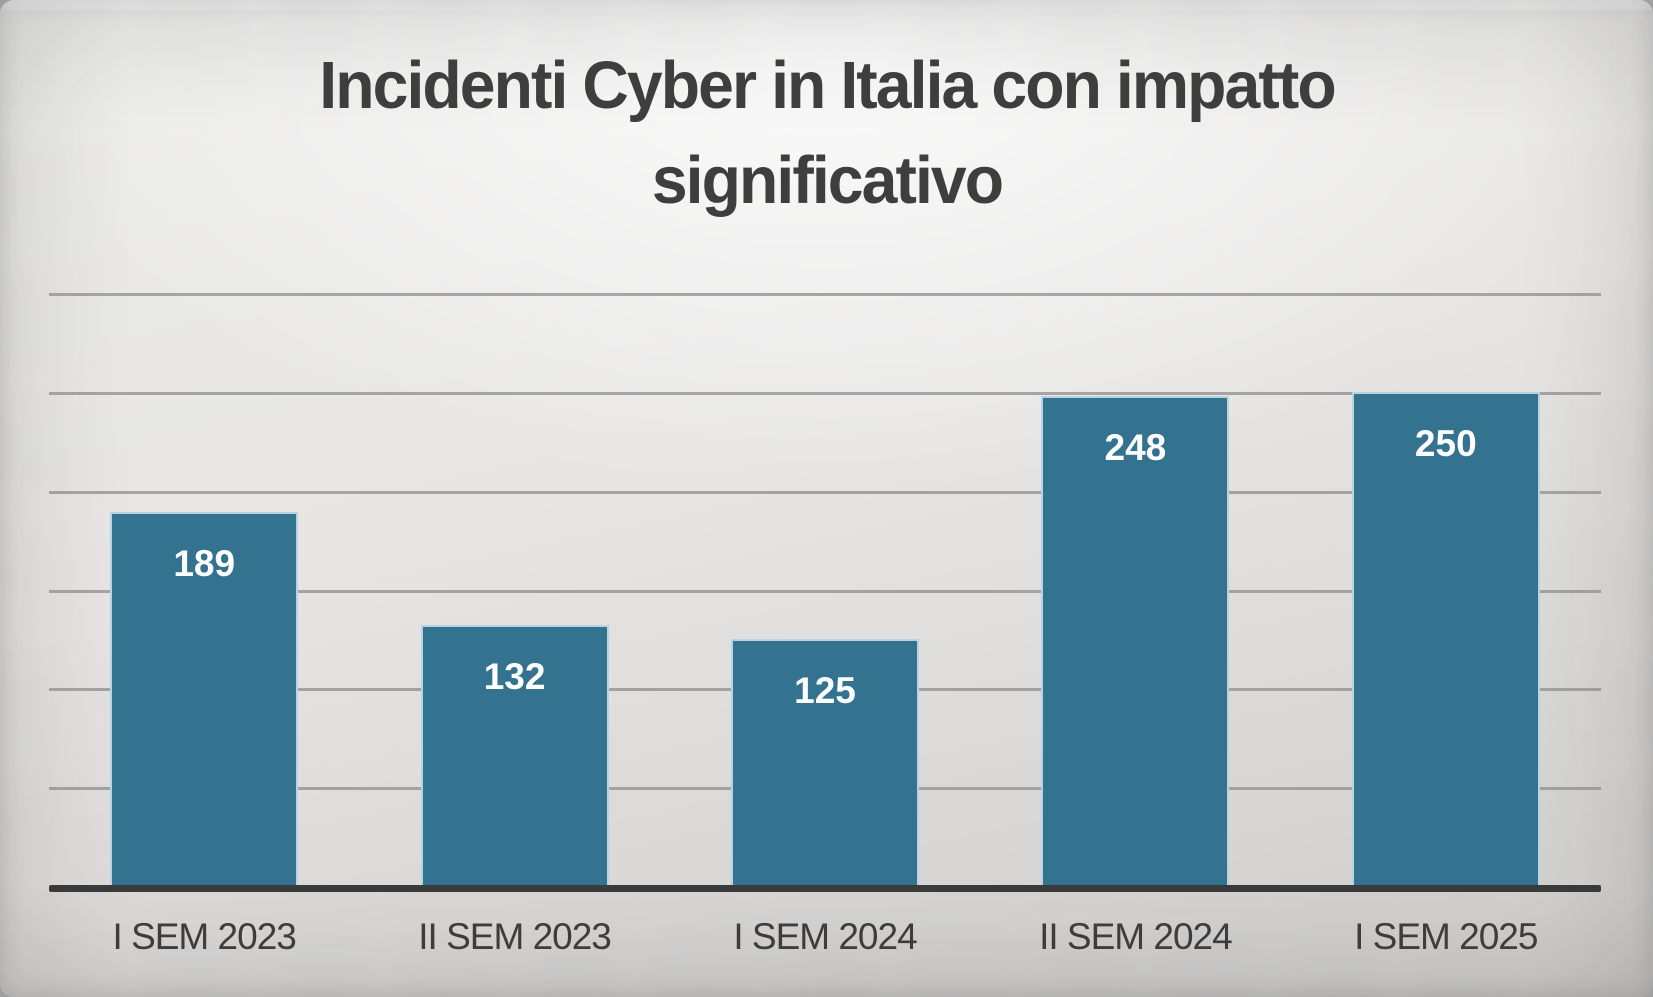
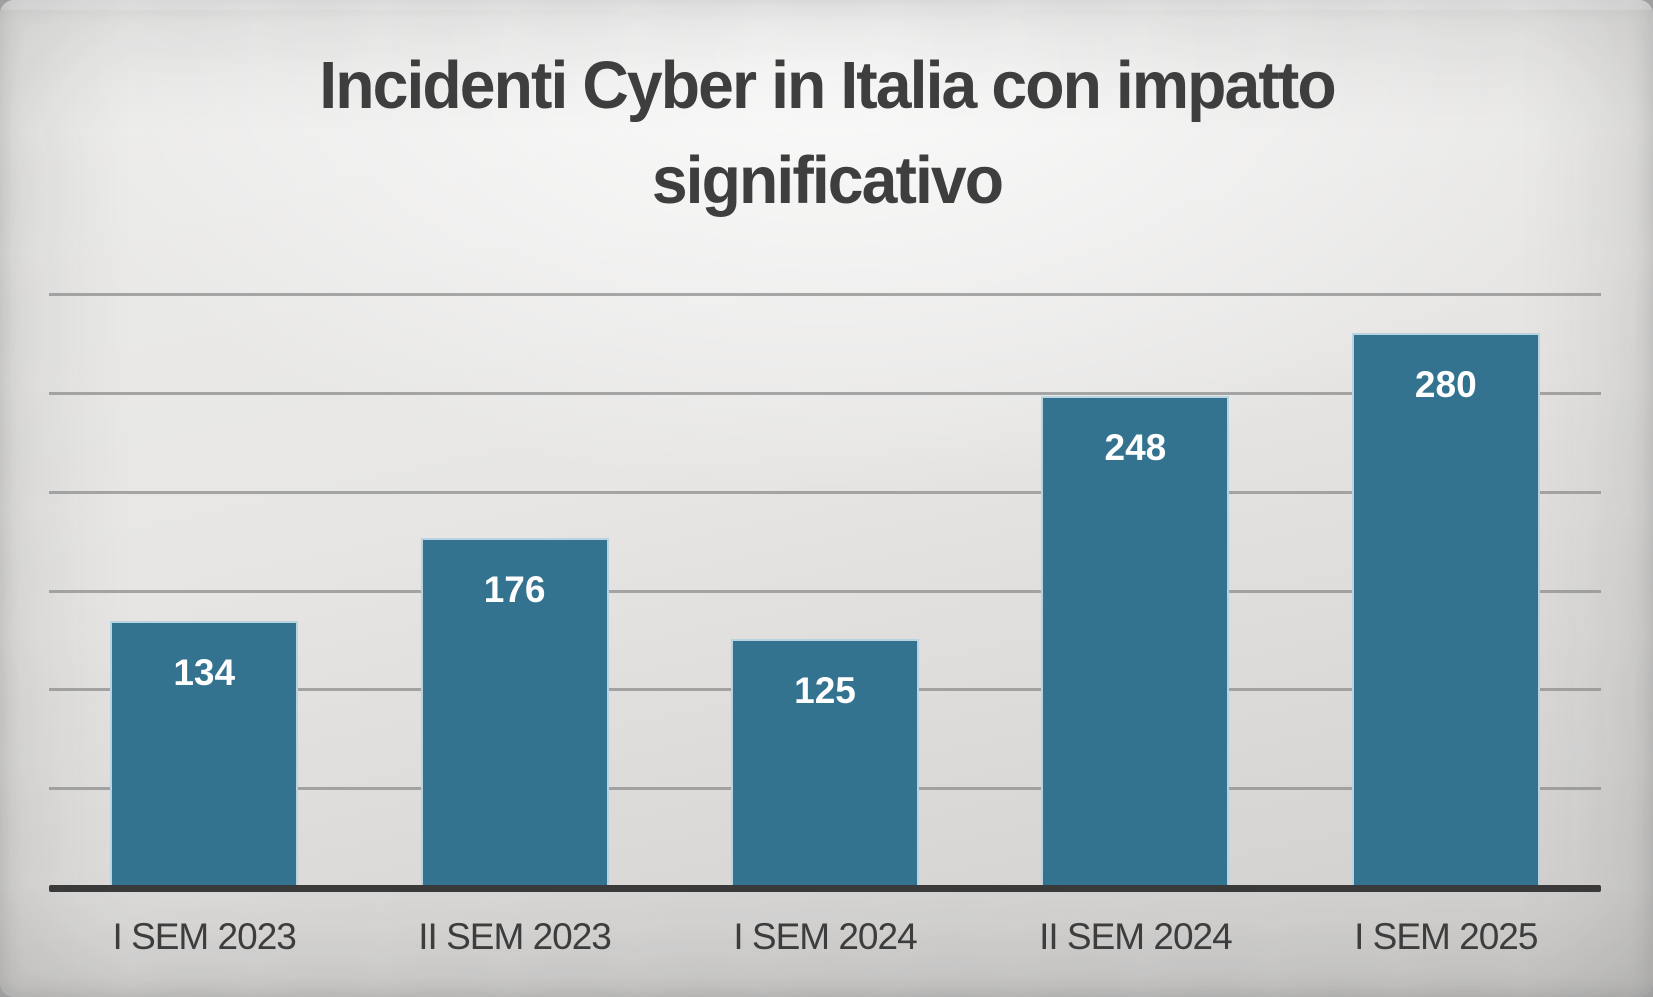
I SEM 2023: 189 -> 134
II SEM 2023: 132 -> 176
I SEM 2025: 250 -> 280
